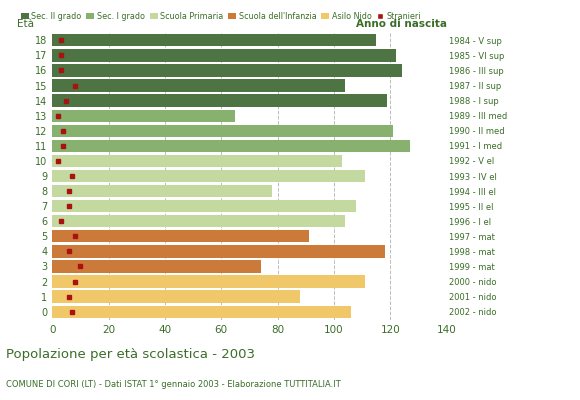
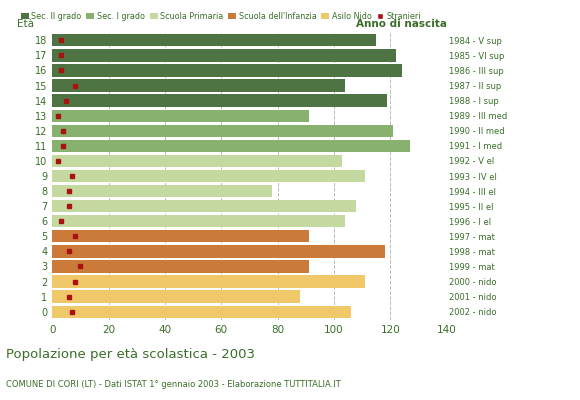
13: 65 -> 91
3: 74 -> 91
